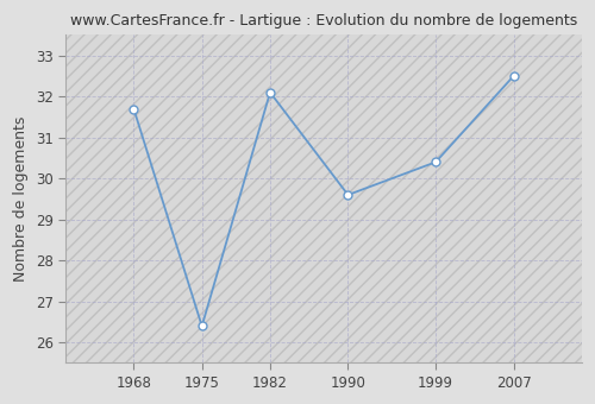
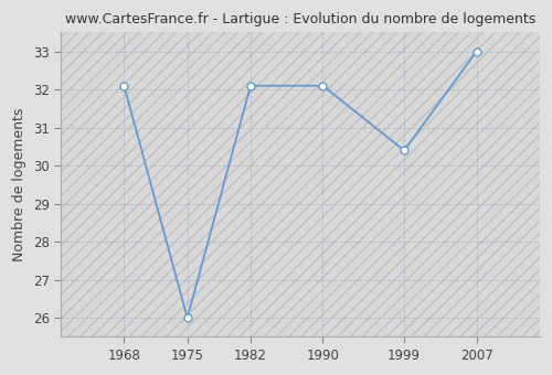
1968: 31.7 -> 32.1
1975: 26.4 -> 26.0
1990: 29.6 -> 32.1
2007: 32.5 -> 33.0
